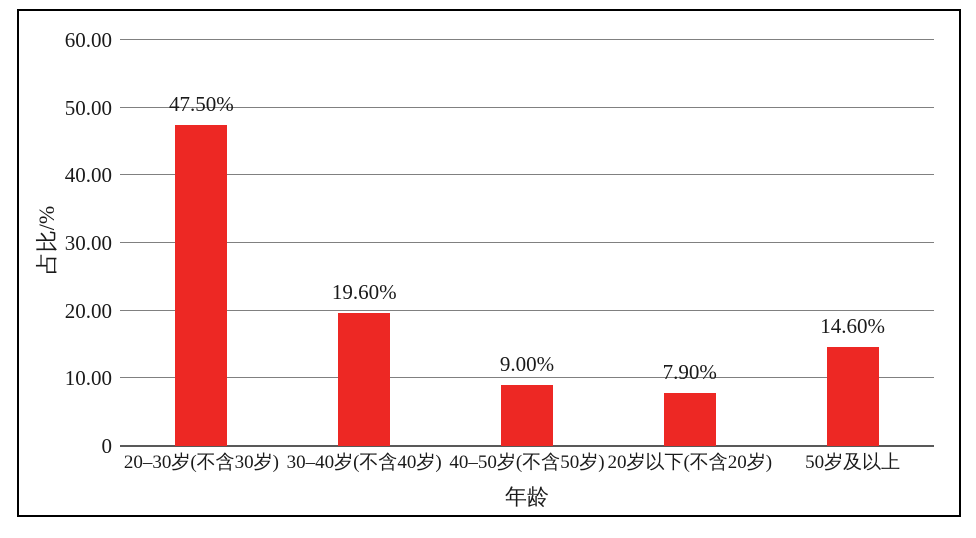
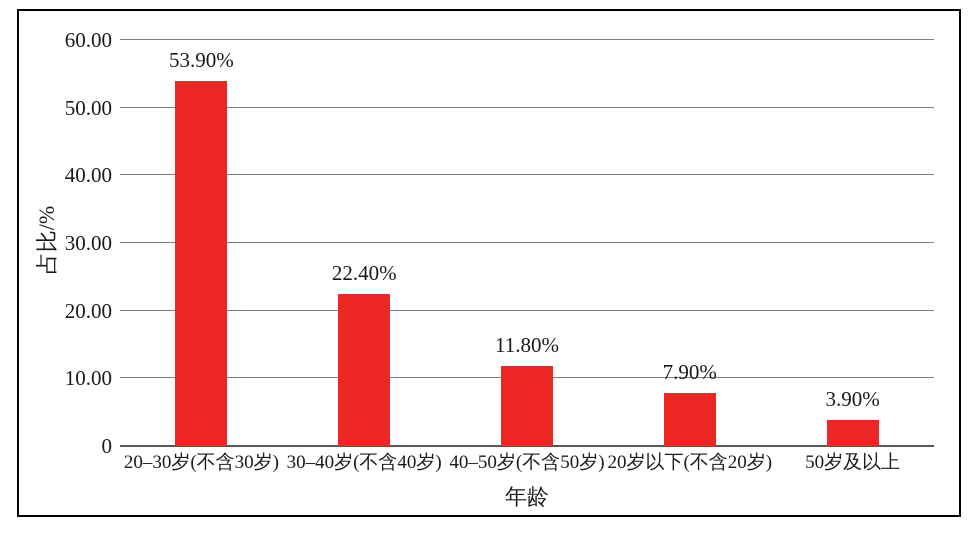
20–30岁(不含30岁): 47.50% -> 53.90%
30–40岁(不含40岁): 19.60% -> 22.40%
40–50岁(不含50岁): 9.00% -> 11.80%
50岁及以上: 14.60% -> 3.90%
